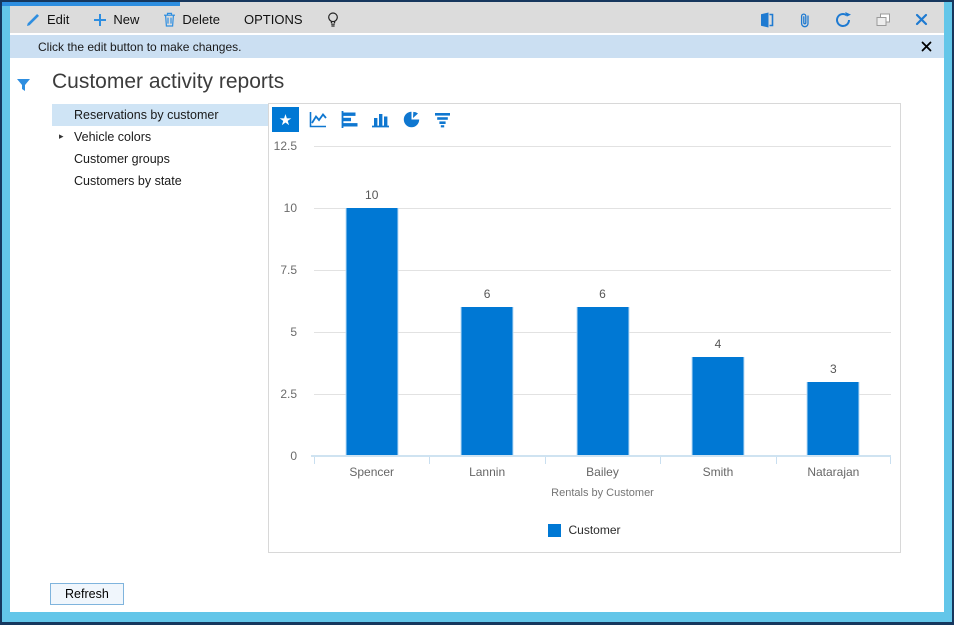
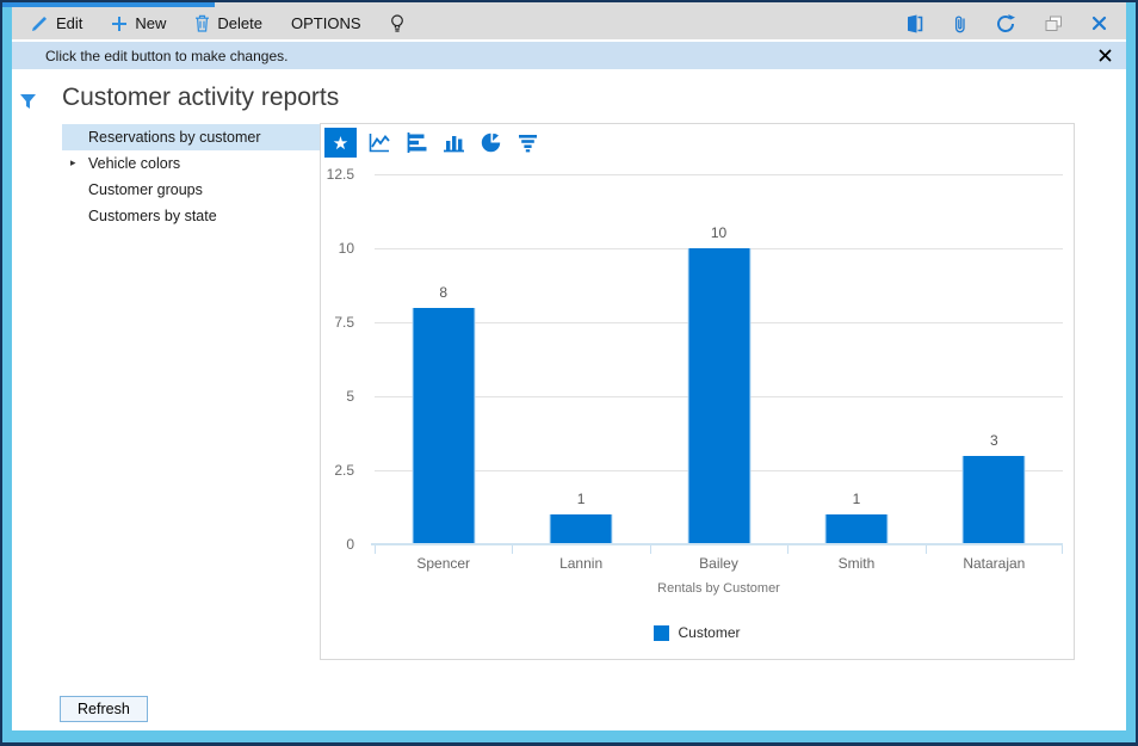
Spencer: 10 -> 8
Lannin: 6 -> 1
Bailey: 6 -> 10
Smith: 4 -> 1
